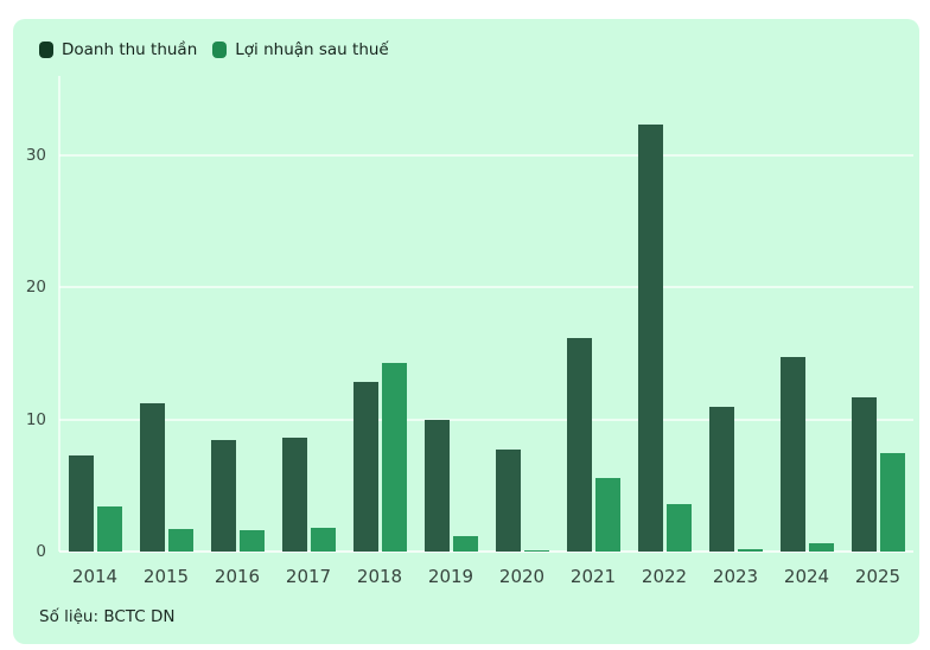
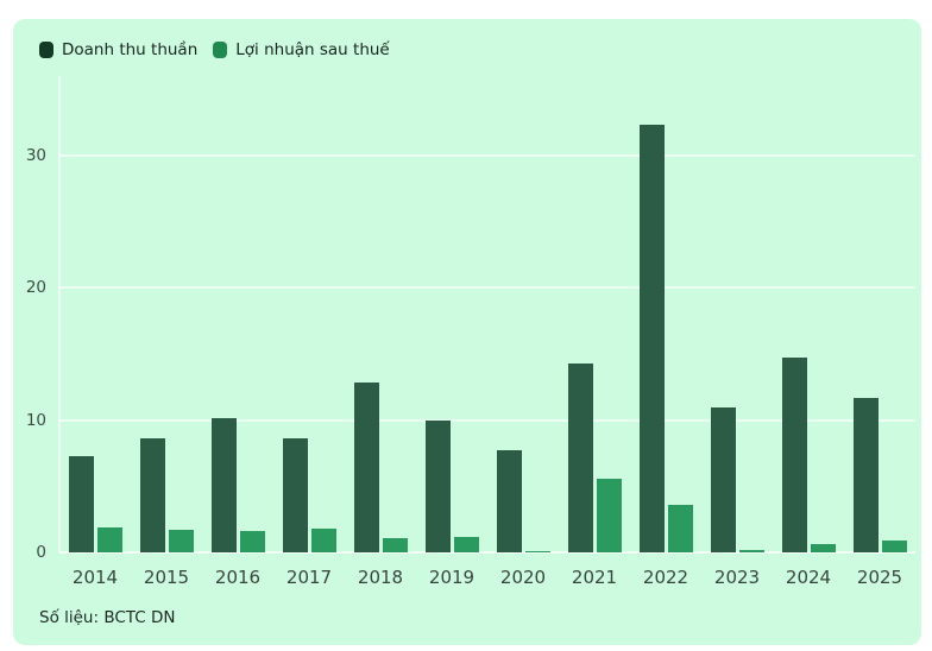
Lợi nhuận sau thuế/2014: 3.4 -> 1.9
Doanh thu thuần/2015: 11.2 -> 8.6
Doanh thu thuần/2016: 8.4 -> 10.1
Lợi nhuận sau thuế/2018: 14.3 -> 1.1
Doanh thu thuần/2021: 16.1 -> 14.3
Lợi nhuận sau thuế/2025: 7.4 -> 0.9
